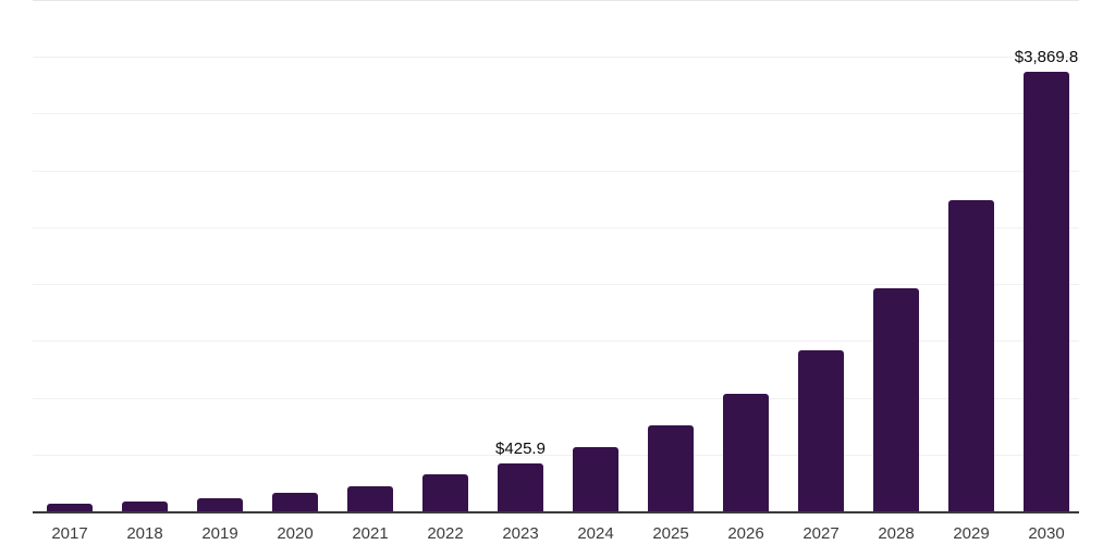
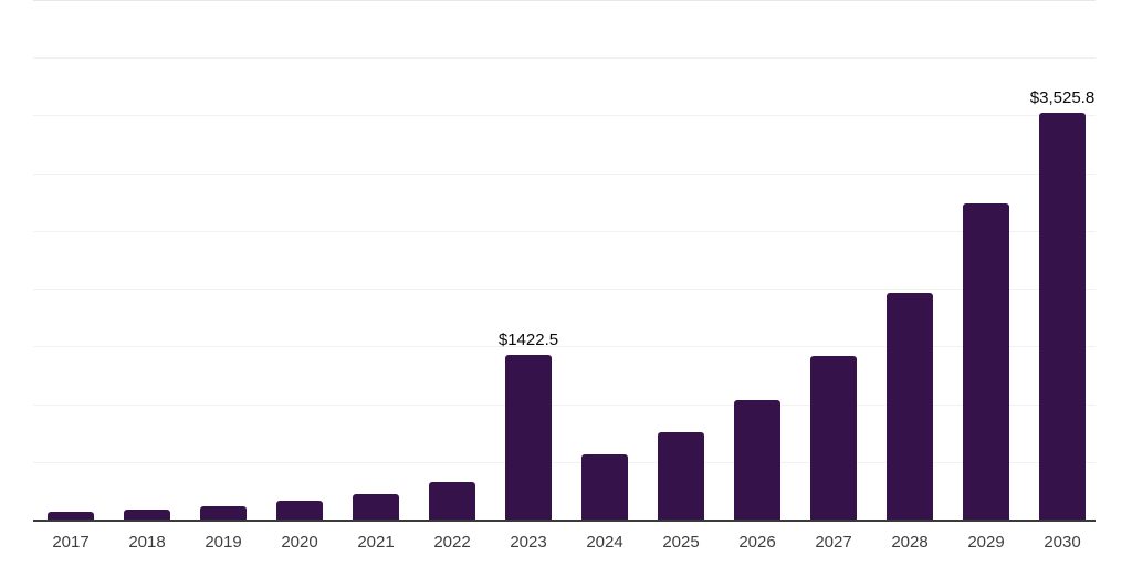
2023: $425.9 -> $1422.5
2030: $3,869.8 -> $3,525.8
